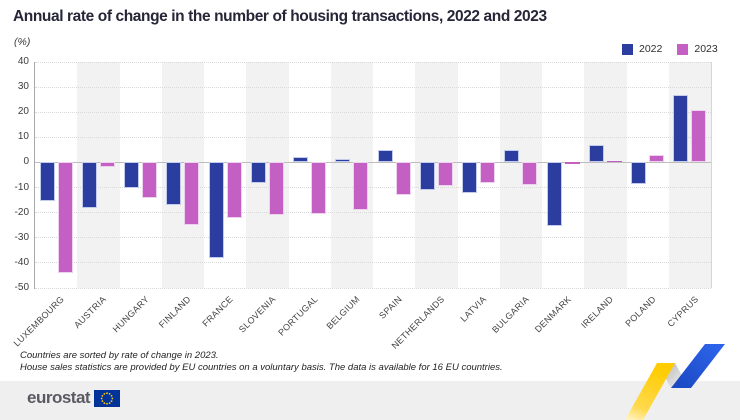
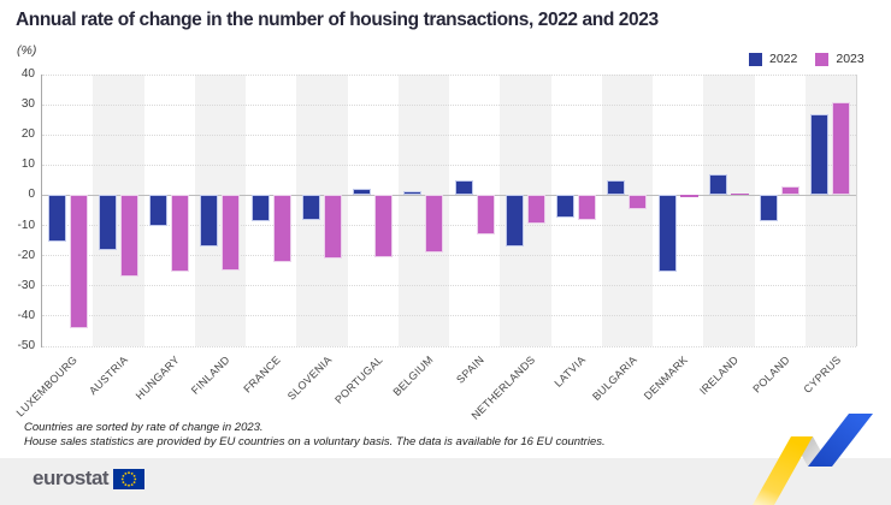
2023/AUSTRIA: -2 -> -27
2023/HUNGARY: -14 -> -26
2022/FRANCE: -38 -> -8
2022/NETHERLANDS: -11 -> -17
2022/LATVIA: -12 -> -8
2023/BULGARIA: -9 -> -4
2023/CYPRUS: 21 -> 31
